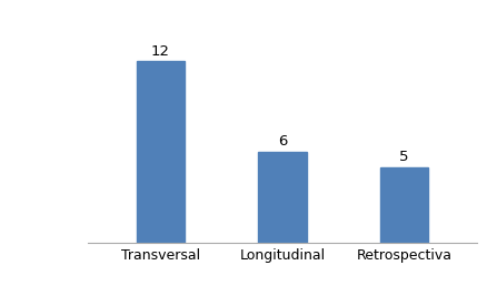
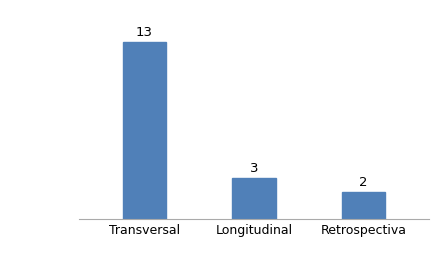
Transversal: 12 -> 13
Longitudinal: 6 -> 3
Retrospectiva: 5 -> 2
